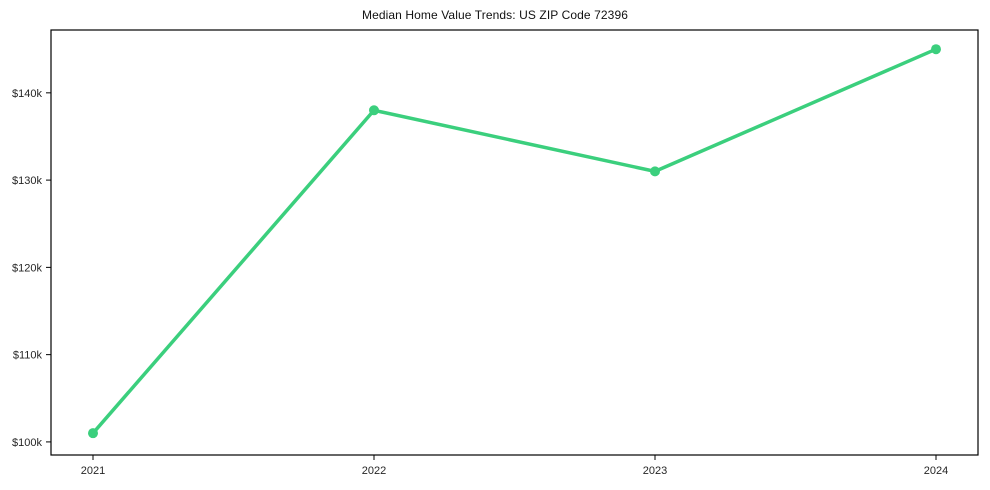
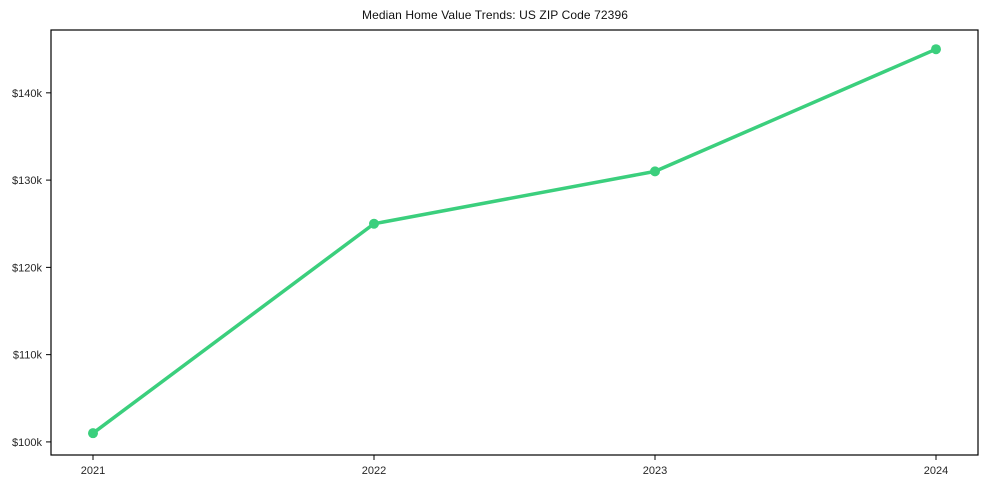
2022: $138k -> $125k
